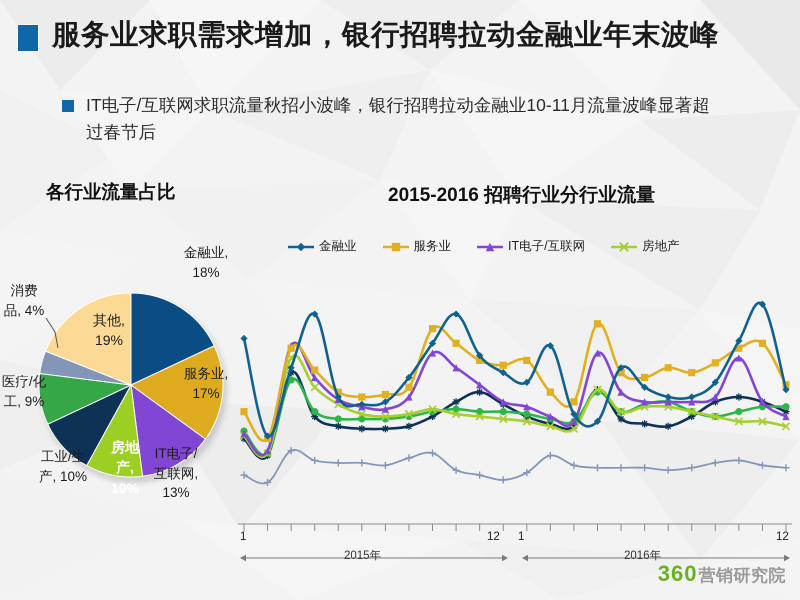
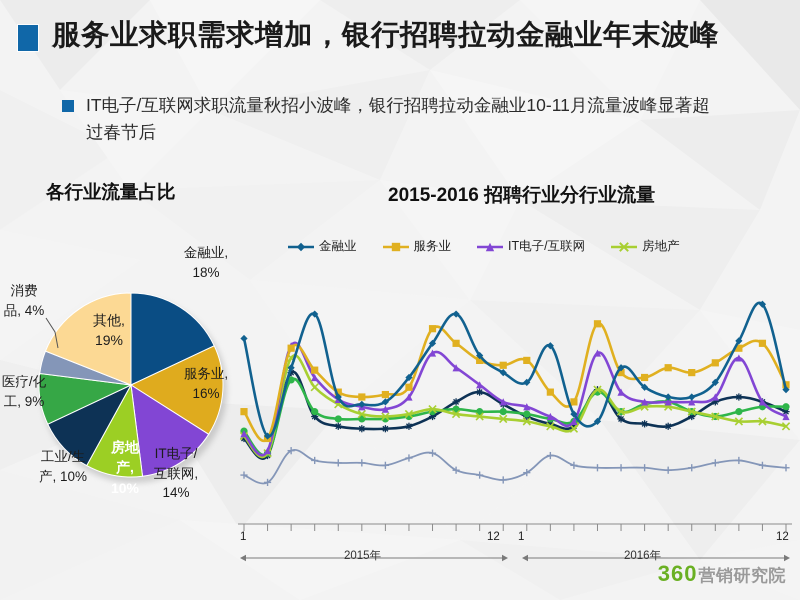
各行业流量占比/服务业: 17% -> 16%
各行业流量占比/IT电子/互联网: 13% -> 14%
